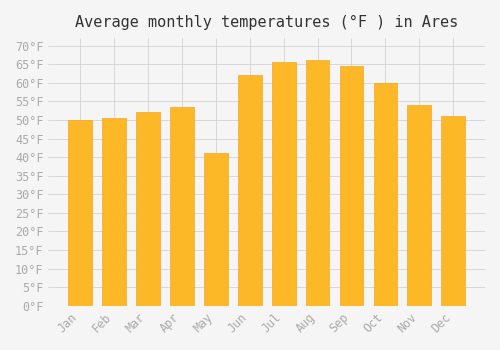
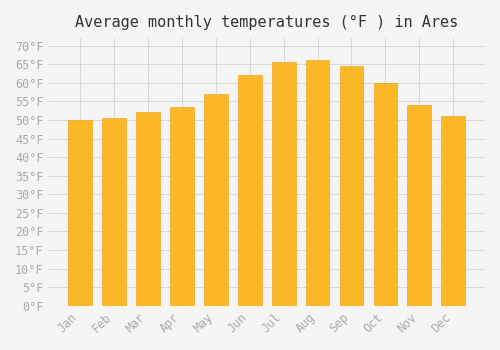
May: 41.0°F -> 57.0°F
